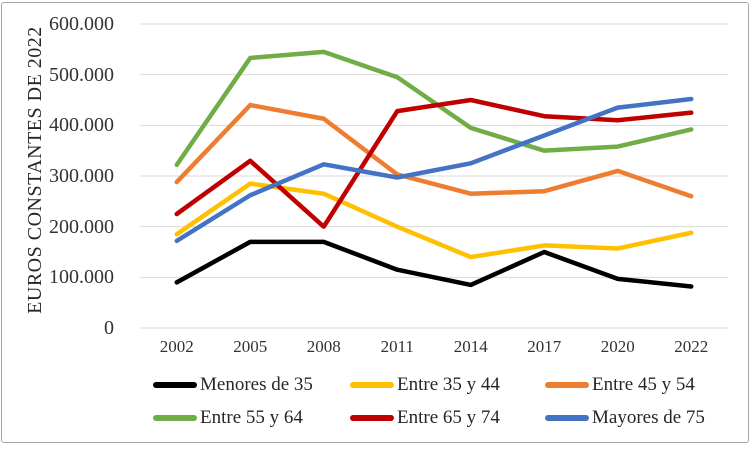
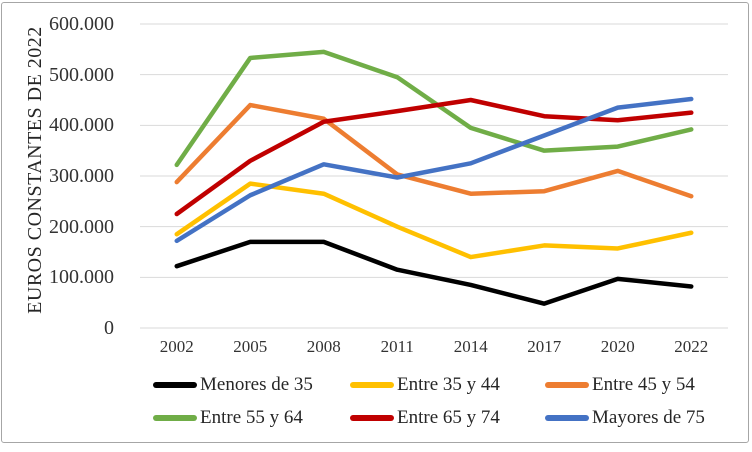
Menores de 35/2002: 90000 -> 120000
Entre 65 y 74/2008: 200000 -> 410000
Menores de 35/2017: 150000 -> 50000
